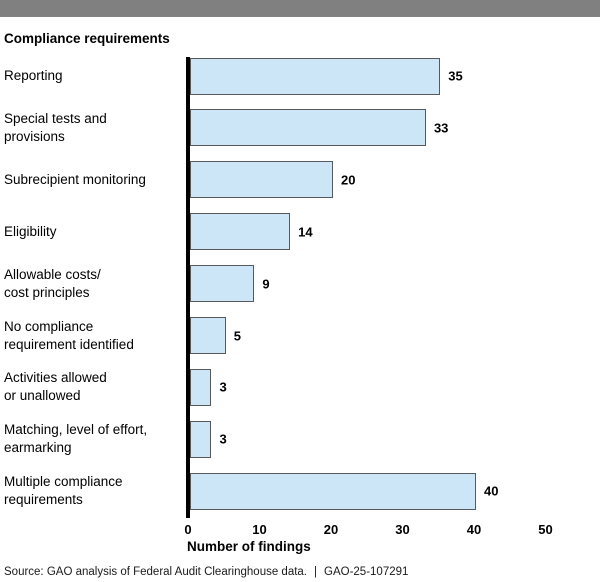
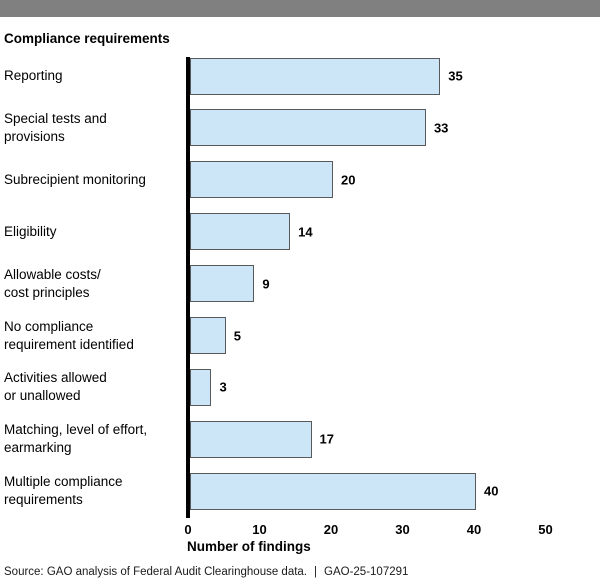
Matching, level of effort, earmarking: 3 -> 17
